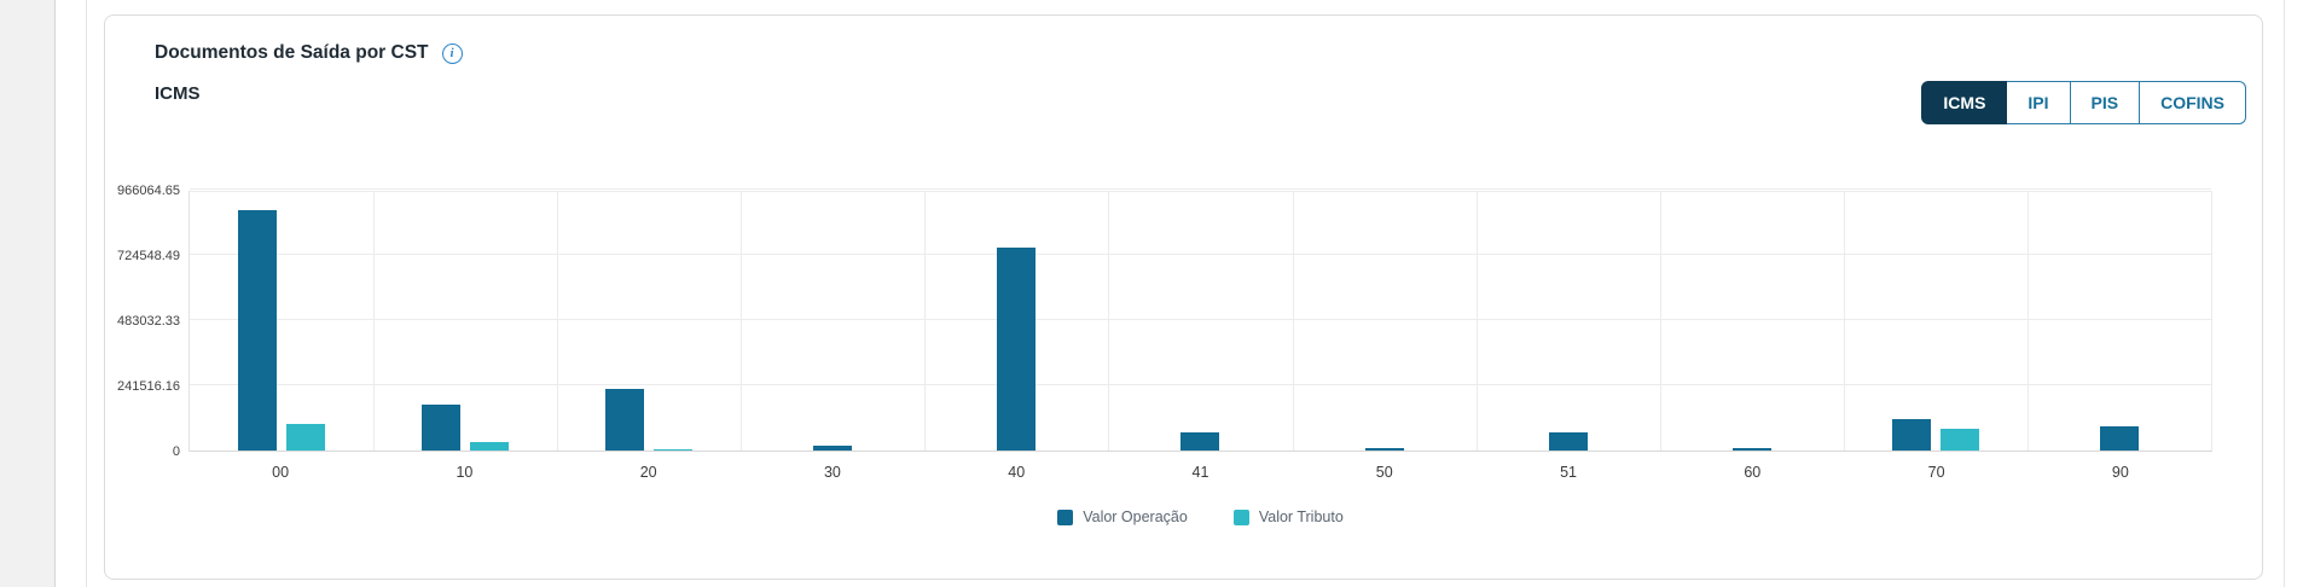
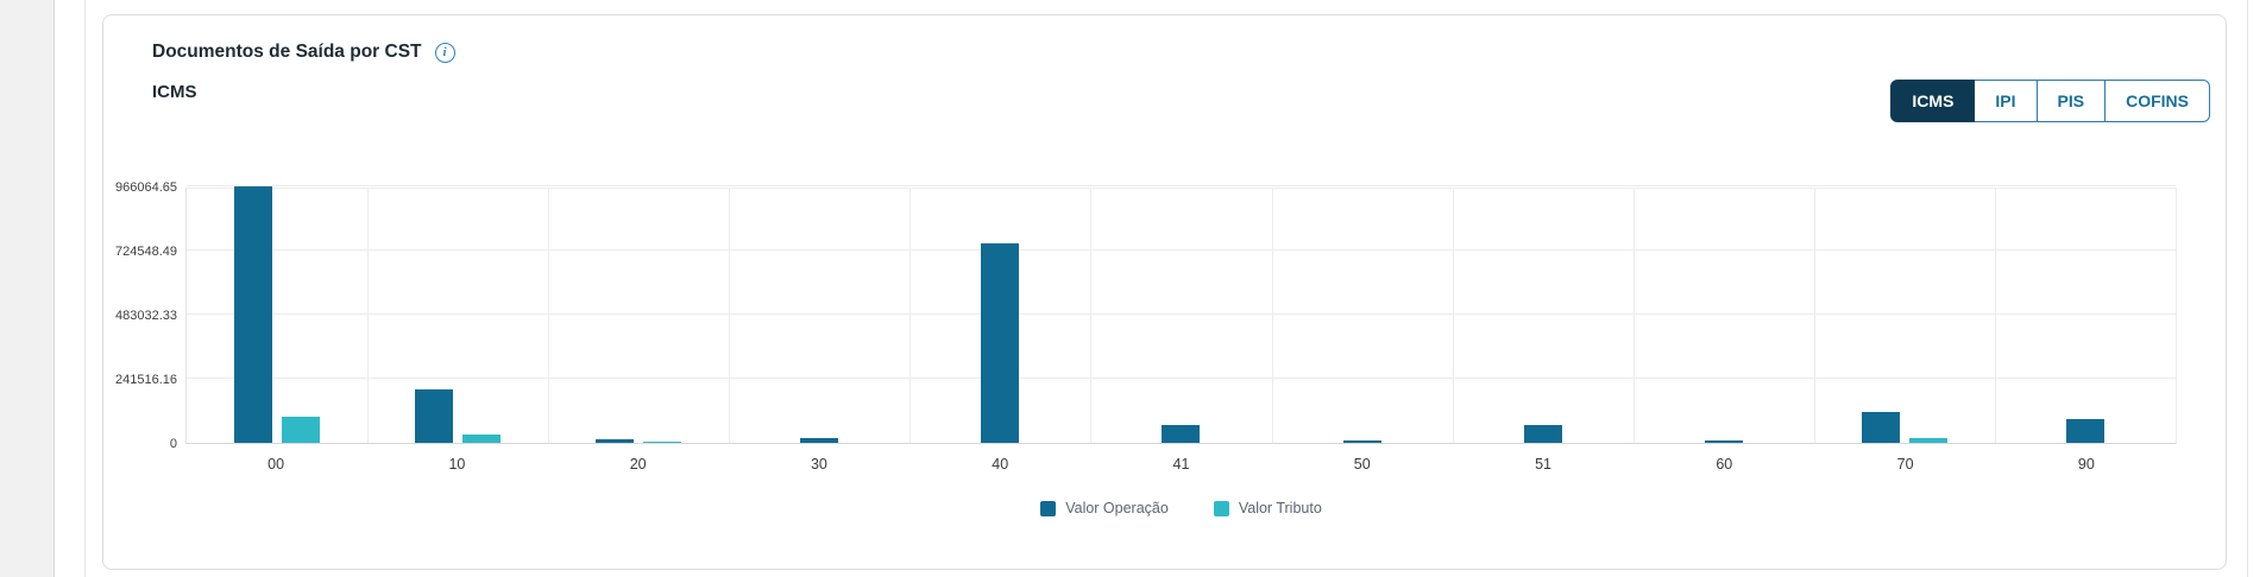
Valor Operação/00: 890000 -> 970000
Valor Operação/10: 170000 -> 200000
Valor Operação/20: 230000 -> 10000
Valor Tributo/70: 80000 -> 20000
